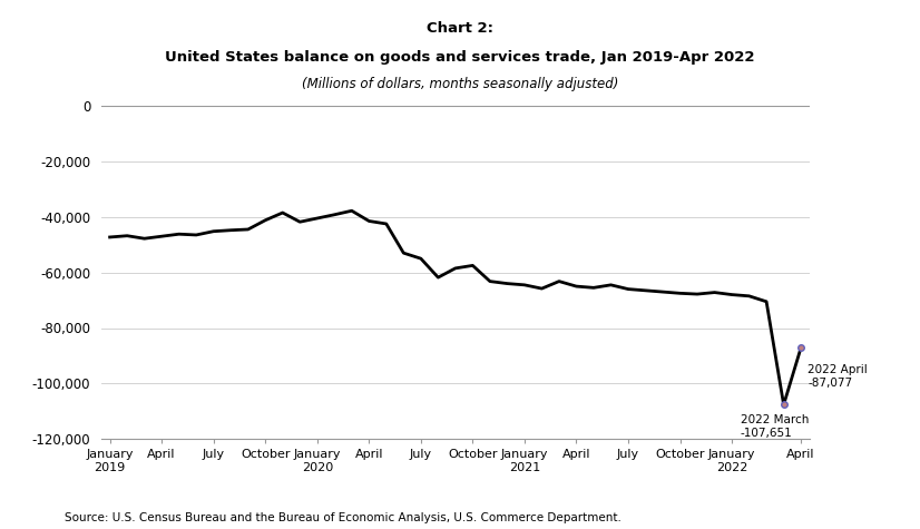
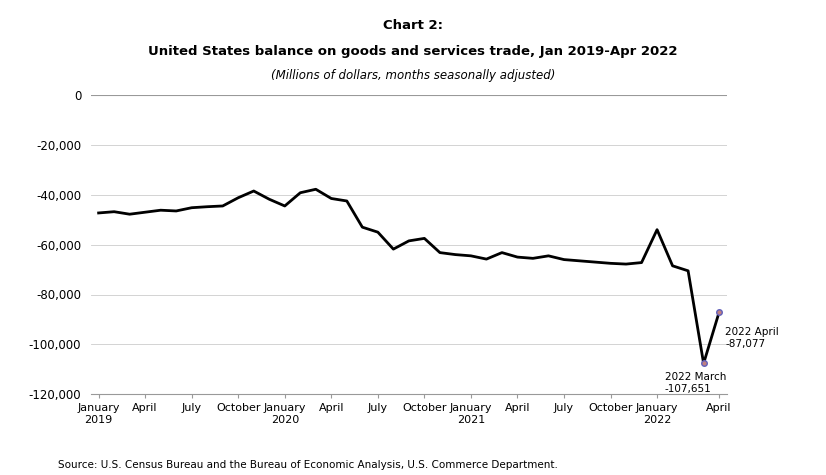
January 2020: -40,500 -> -44,500
January 2022: -68,000 -> -54,000
